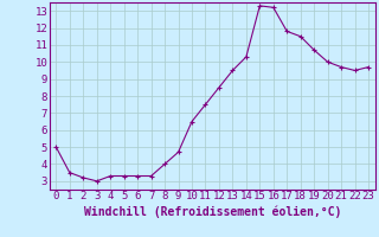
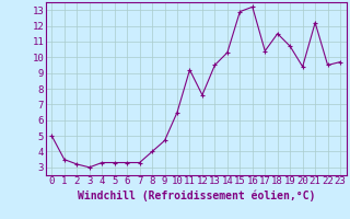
11: 7.5 -> 9.2
12: 8.5 -> 7.6
15: 13.3 -> 12.9
17: 11.8 -> 10.4
20: 10.0 -> 9.4
21: 9.7 -> 12.2
